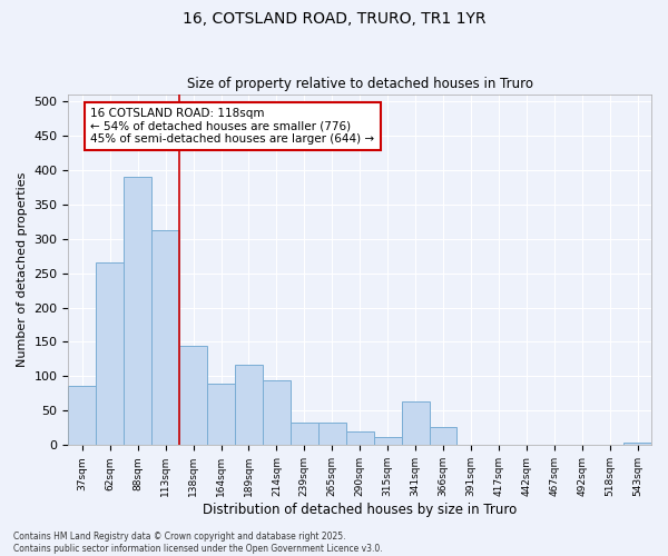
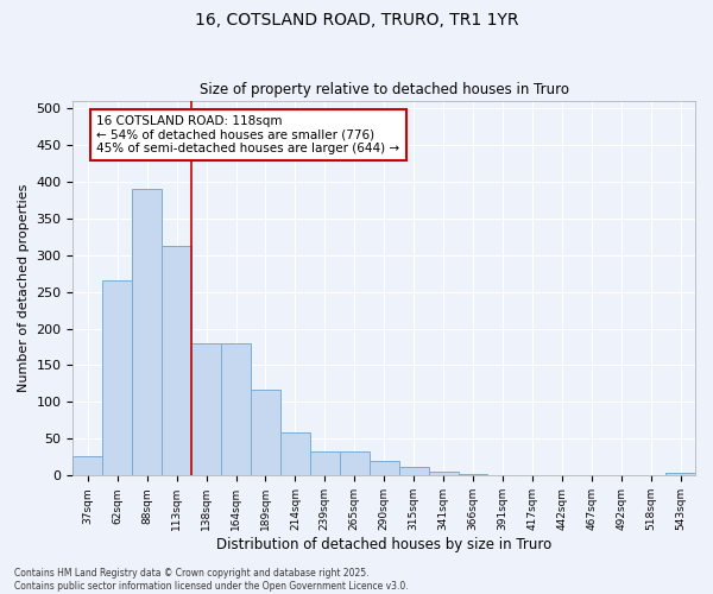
37sqm: 86 -> 26
138sqm: 144 -> 180
164sqm: 90 -> 180
214sqm: 94 -> 58
341sqm: 64 -> 6
366sqm: 26 -> 2
